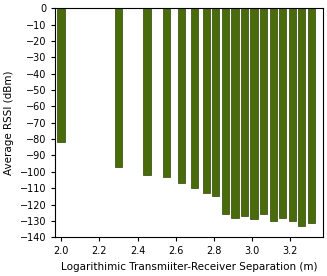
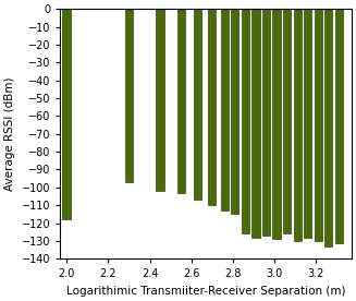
2.0: -82 -> -118
